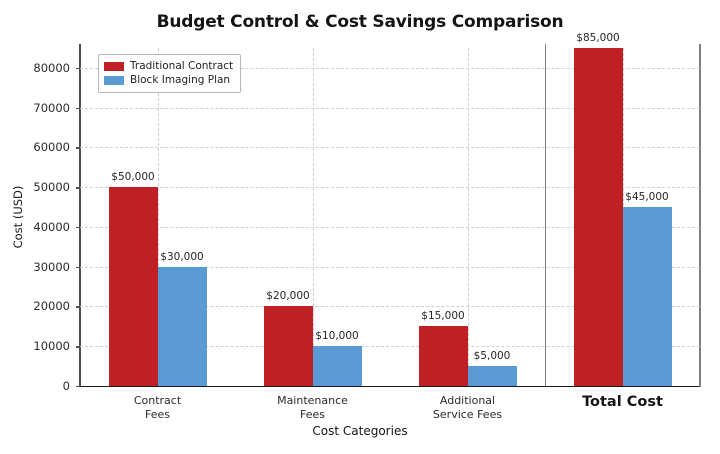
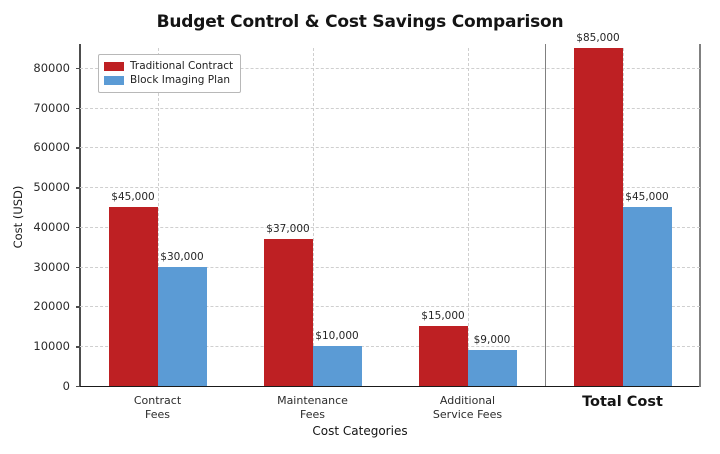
Traditional Contract/Contract Fees: $50,000 -> $45,000
Traditional Contract/Maintenance Fees: $20,000 -> $37,000
Block Imaging Plan/Additional Service Fees: $5,000 -> $9,000
